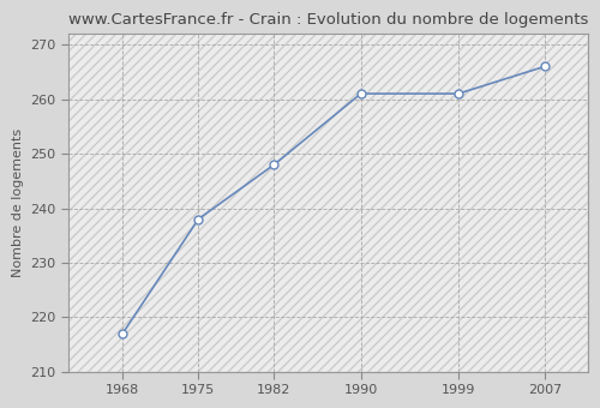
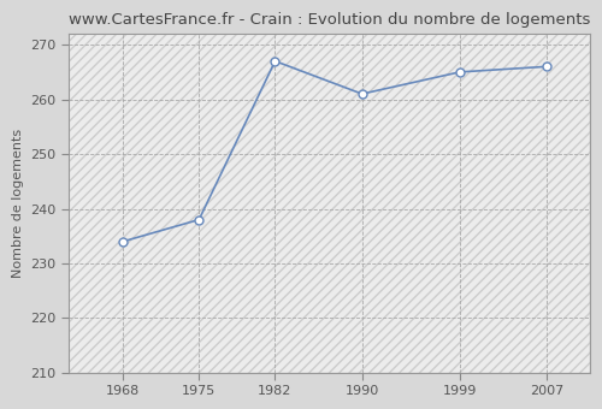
1968: 217 -> 234
1982: 248 -> 267
1999: 261 -> 265
